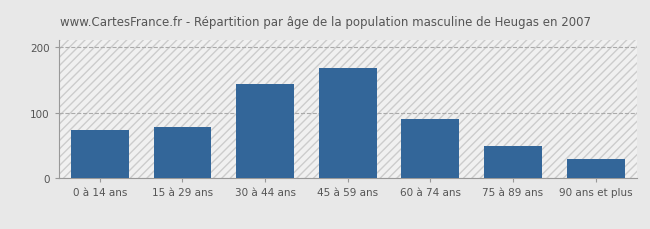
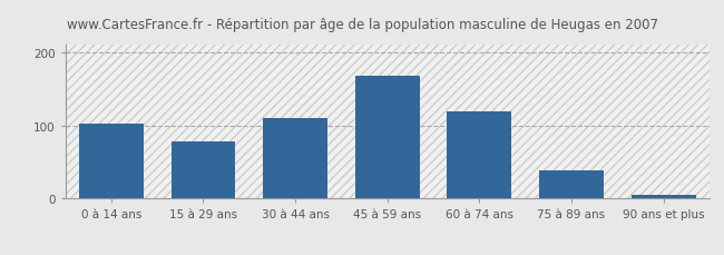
0 à 14 ans: 74 -> 102
30 à 44 ans: 144 -> 110
60 à 74 ans: 90 -> 120
75 à 89 ans: 50 -> 38
90 ans et plus: 30 -> 5
